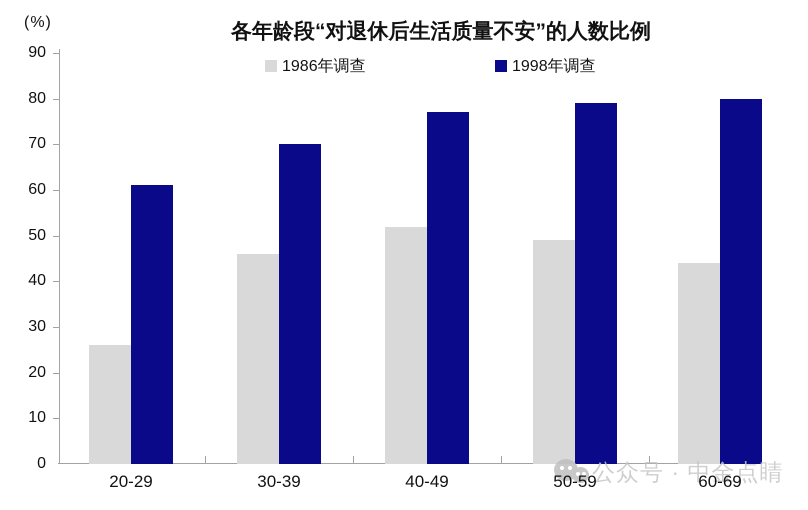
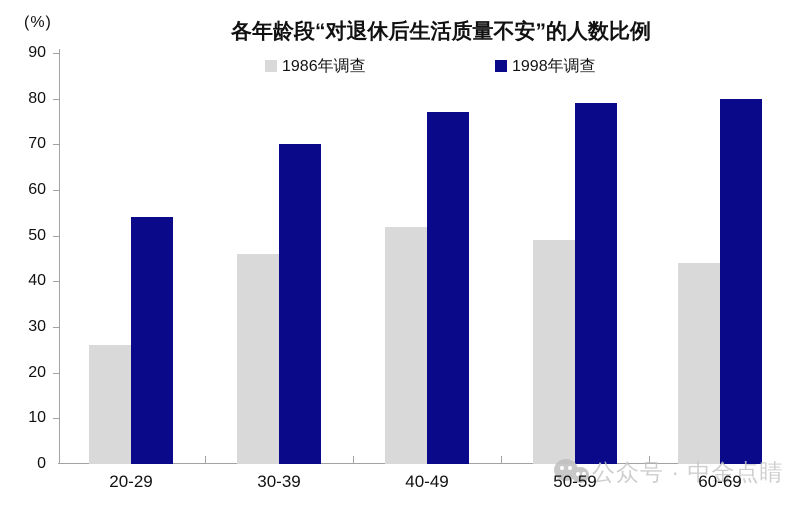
1998年调查/20-29: 61 -> 54
